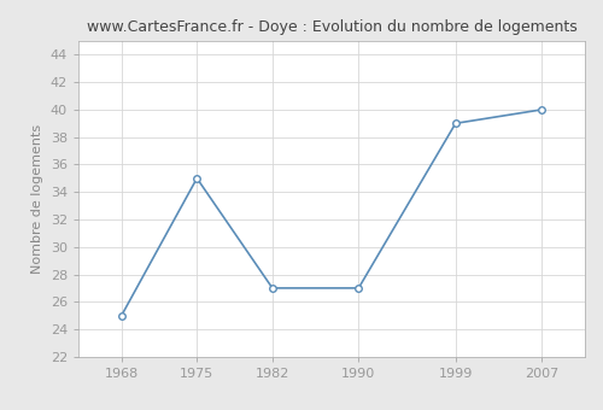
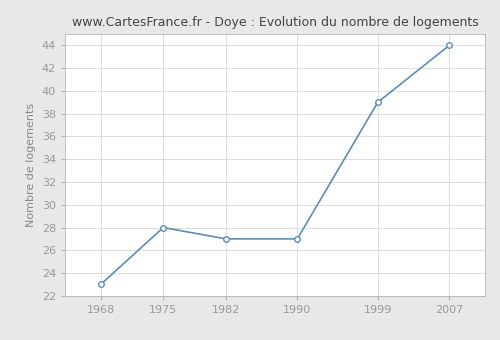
1968: 25 -> 23
1975: 35 -> 28
2007: 40 -> 44
